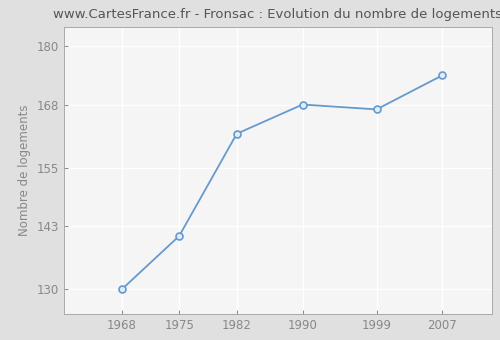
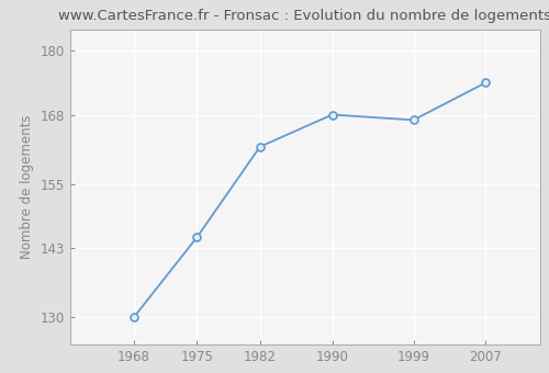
1975: 141 -> 145
